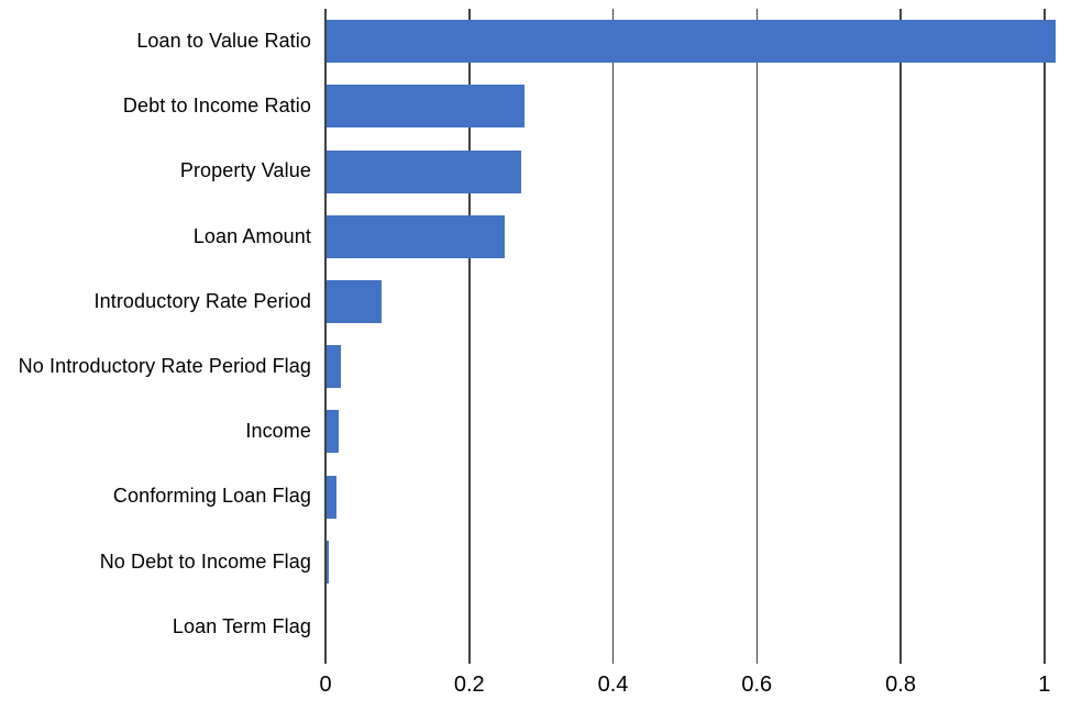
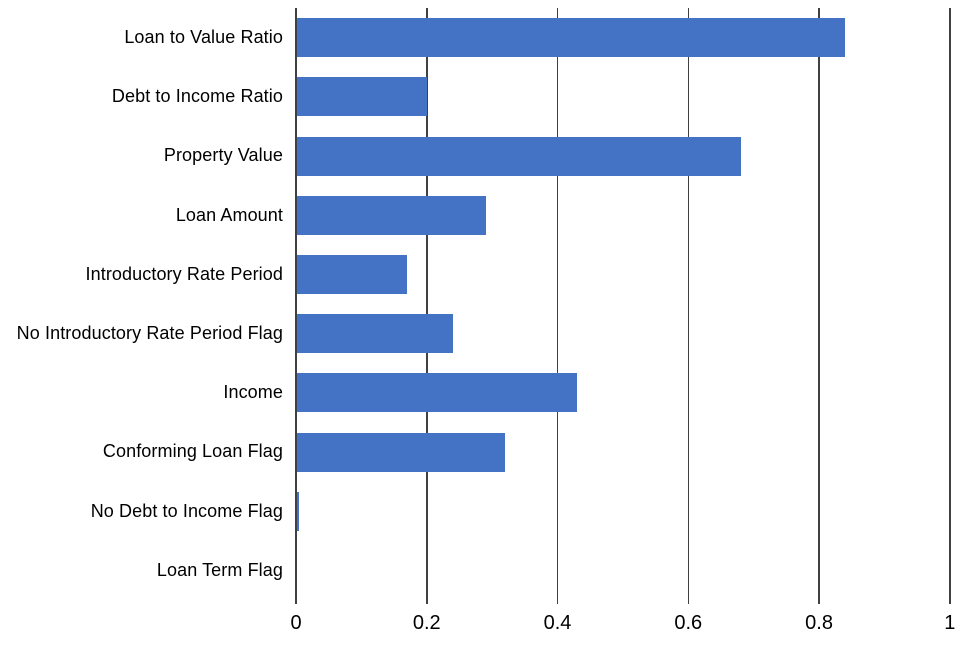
Loan to Value Ratio: 1.01 -> 0.84
Debt to Income Ratio: 0.28 -> 0.20
Property Value: 0.27 -> 0.68
Loan Amount: 0.25 -> 0.29
Introductory Rate Period: 0.08 -> 0.17
No Introductory Rate Period Flag: 0.02 -> 0.24
Income: 0.02 -> 0.43
Conforming Loan Flag: 0.01 -> 0.32
